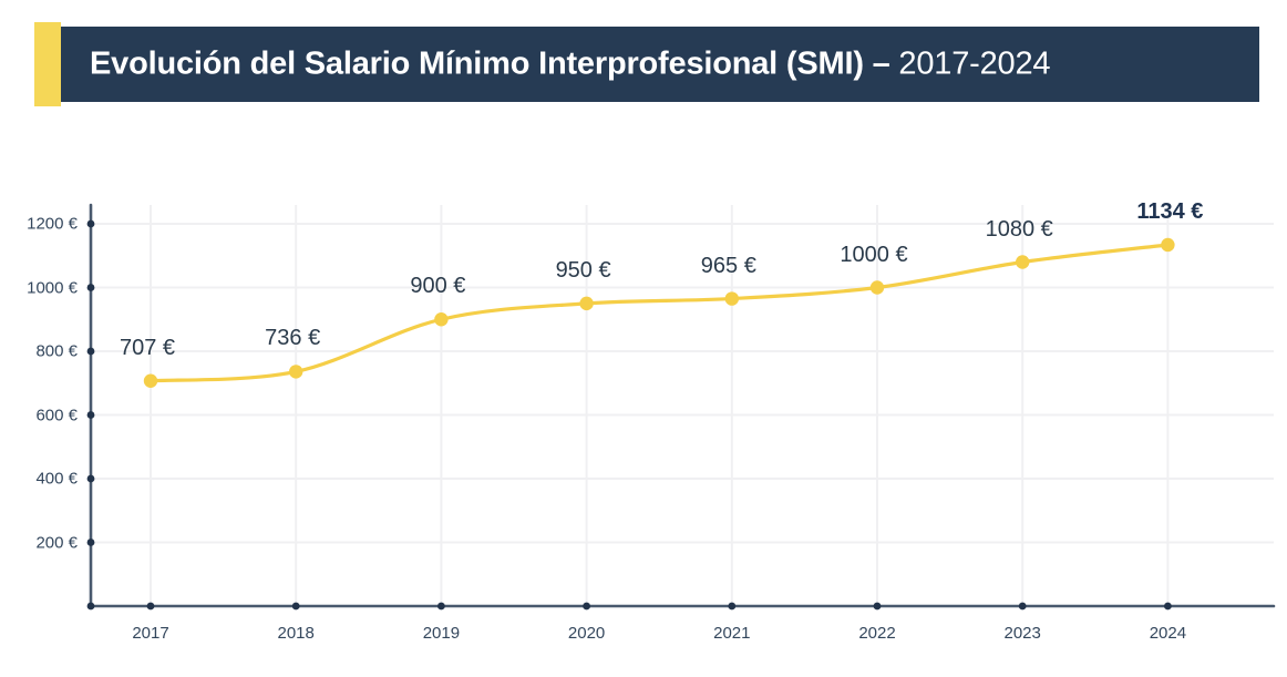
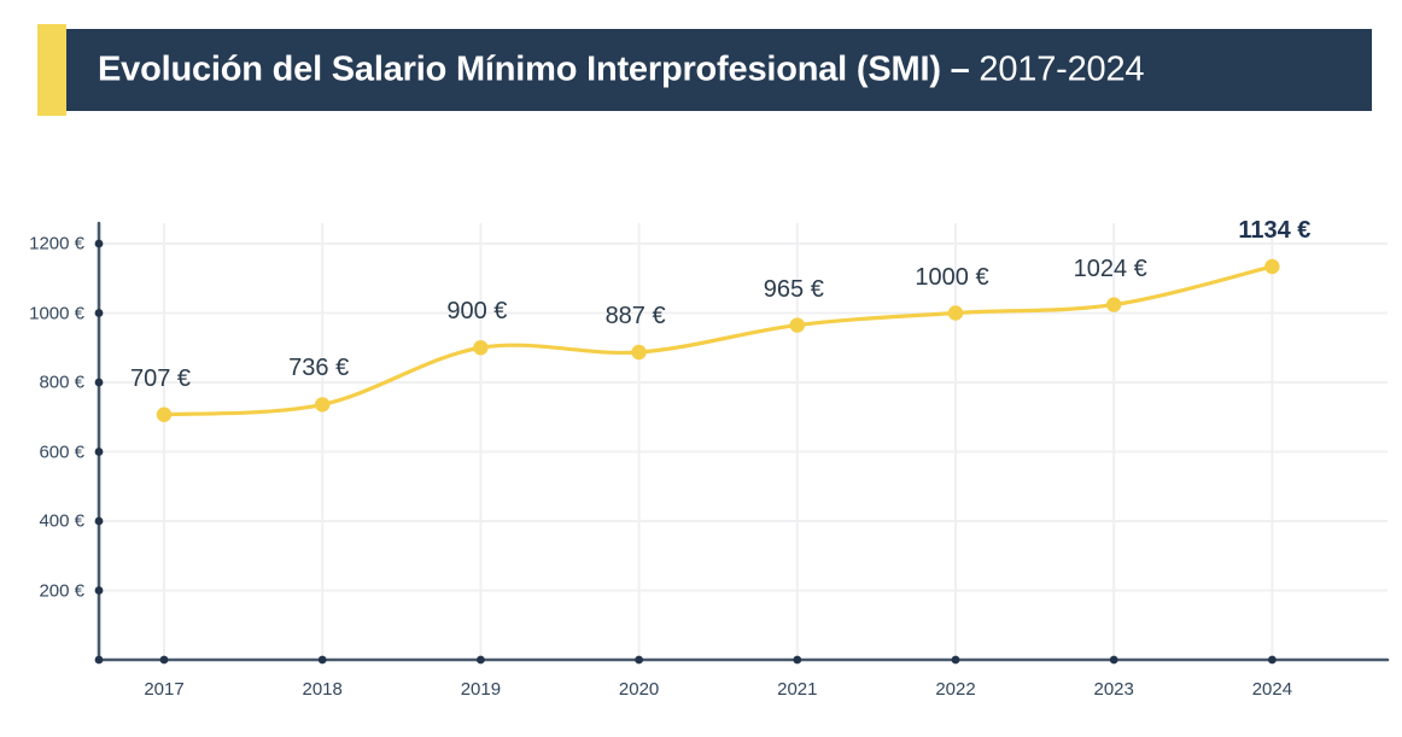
2020: 950 -> 887
2023: 1080 -> 1024
